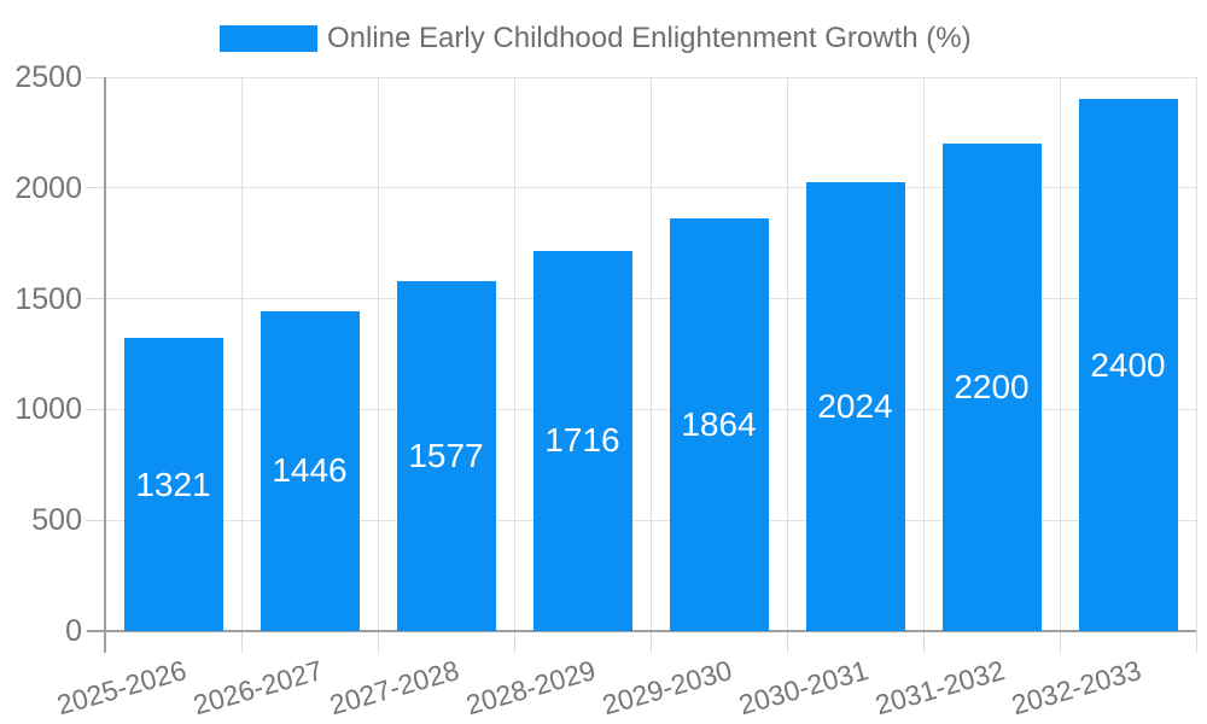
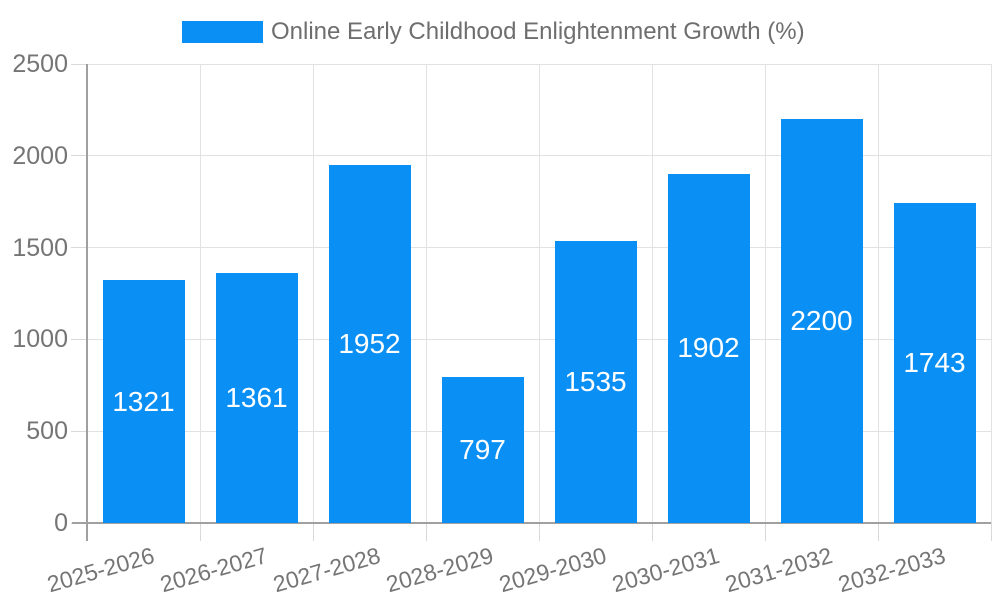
2026-2027: 1446 -> 1361
2027-2028: 1577 -> 1952
2028-2029: 1716 -> 797
2029-2030: 1864 -> 1535
2030-2031: 2024 -> 1902
2032-2033: 2400 -> 1743
